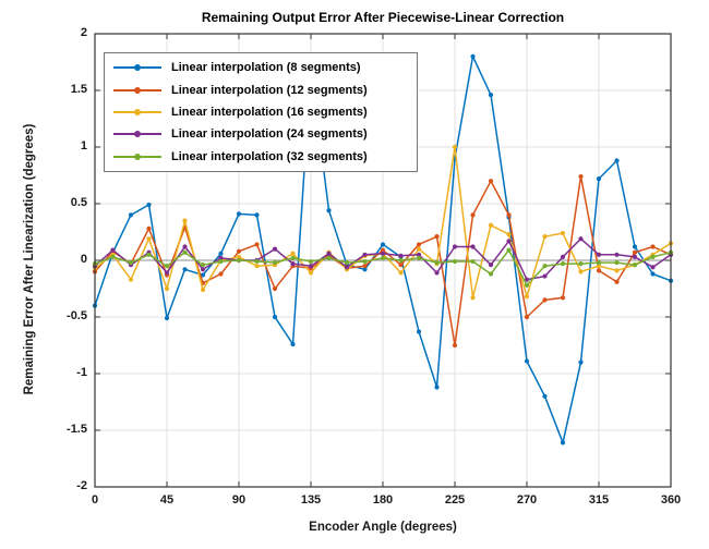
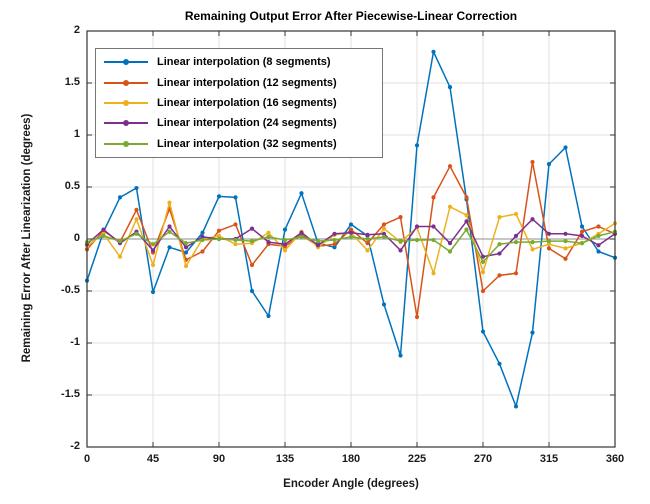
Linear interpolation (8 segments)/135: 1.68 -> 0.09
Linear interpolation (16 segments)/225: 1.00 -> 0.11
